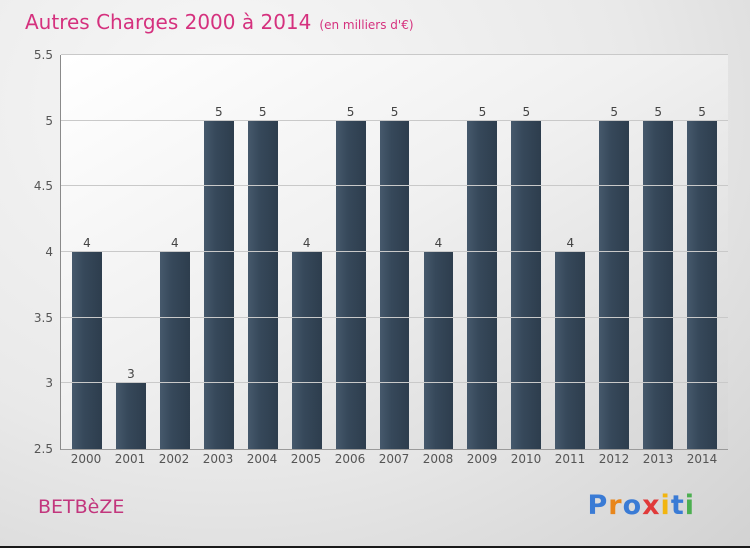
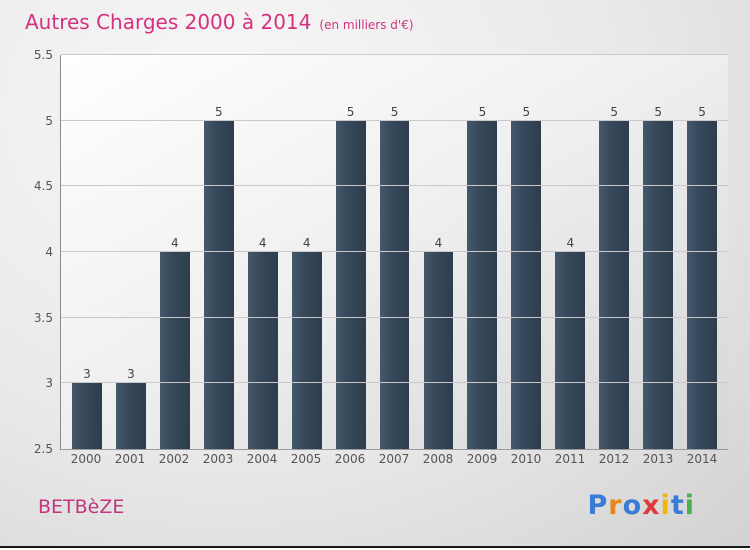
2000: 4 -> 3
2004: 5 -> 4
